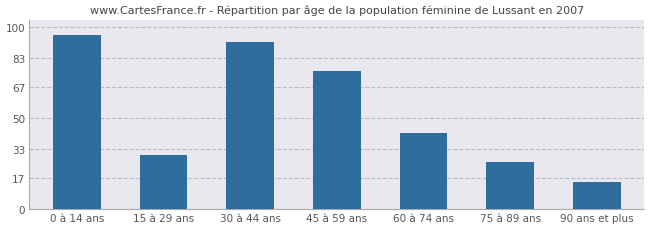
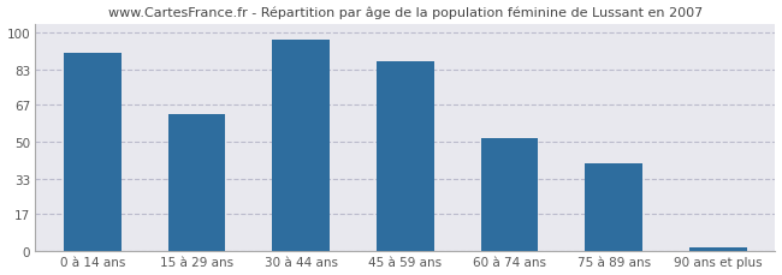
0 à 14 ans: 96 -> 91
15 à 29 ans: 30 -> 63
30 à 44 ans: 92 -> 97
45 à 59 ans: 76 -> 87
60 à 74 ans: 42 -> 52
75 à 89 ans: 26 -> 40
90 ans et plus: 15 -> 2
